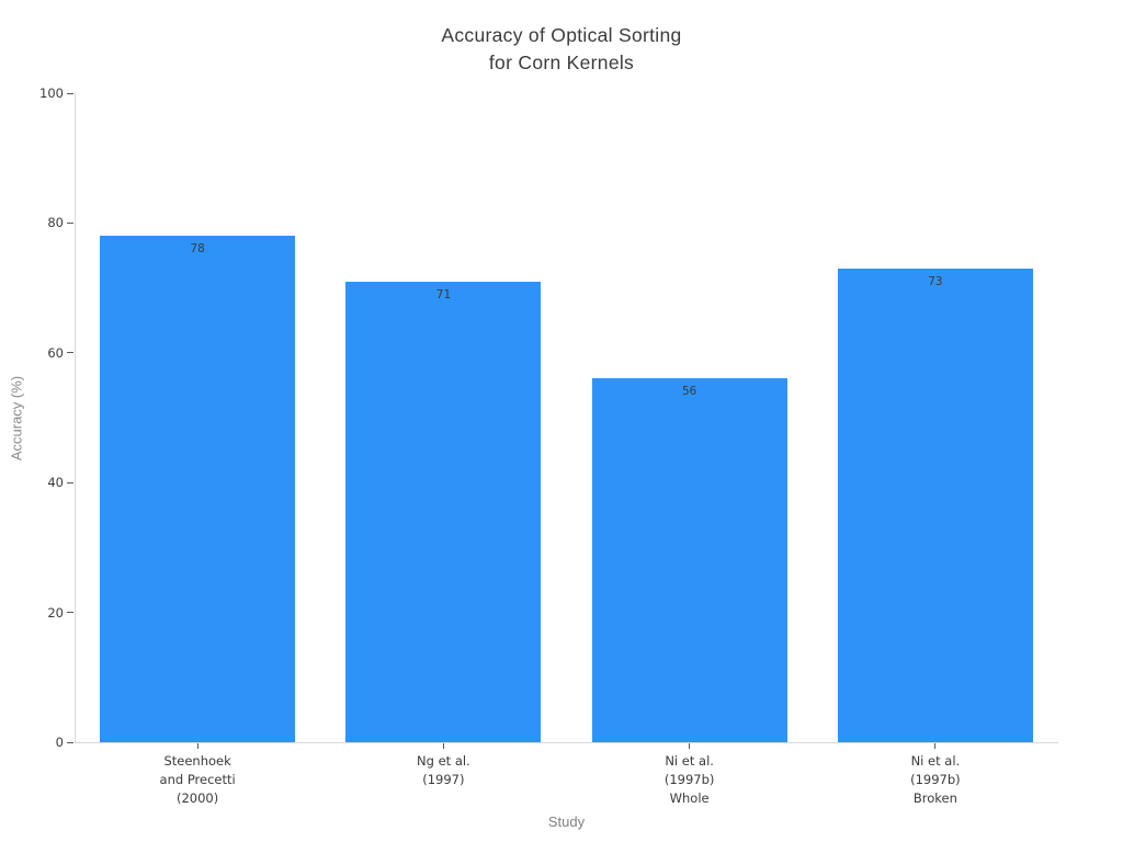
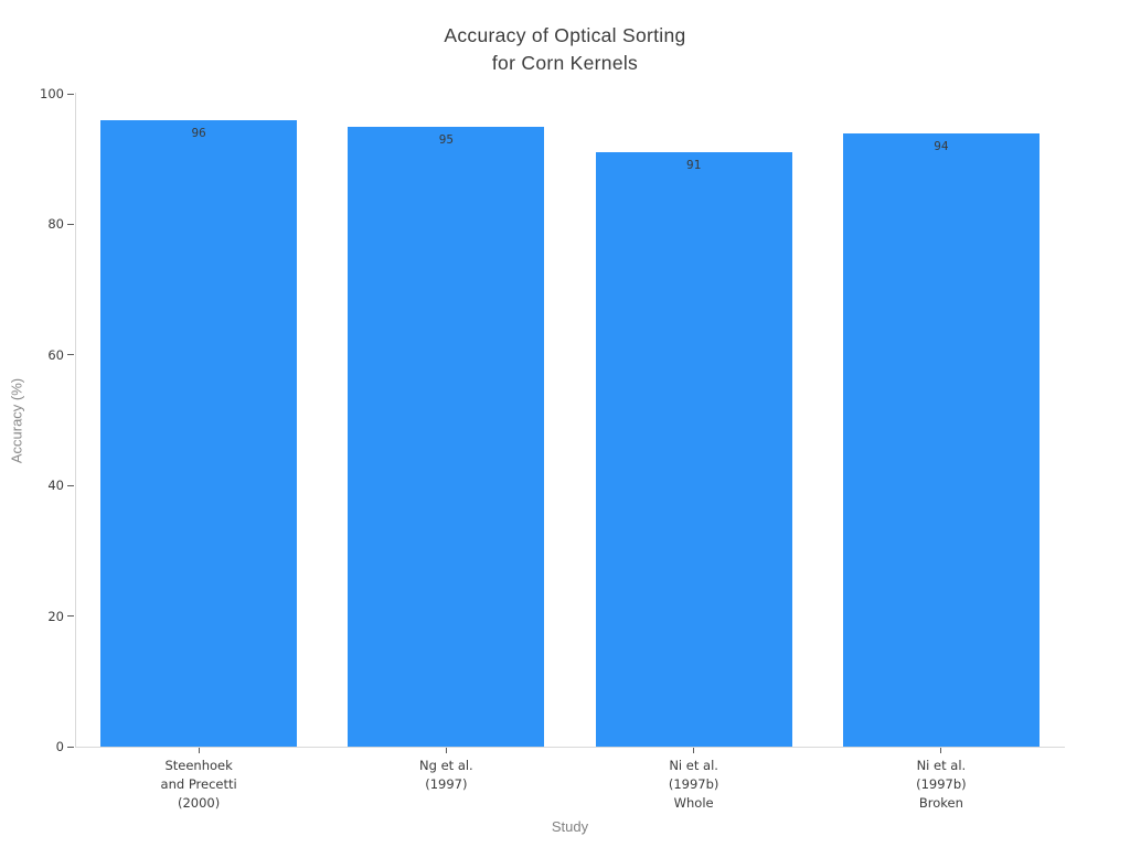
Steenhoek and Precetti (2000): 78 -> 96
Ng et al. (1997): 71 -> 95
Ni et al. (1997b) Whole: 56 -> 91
Ni et al. (1997b) Broken: 73 -> 94
